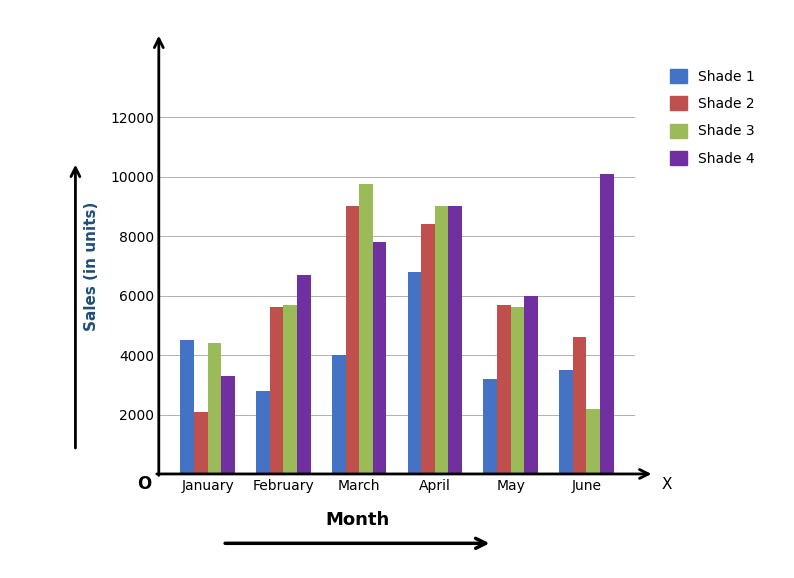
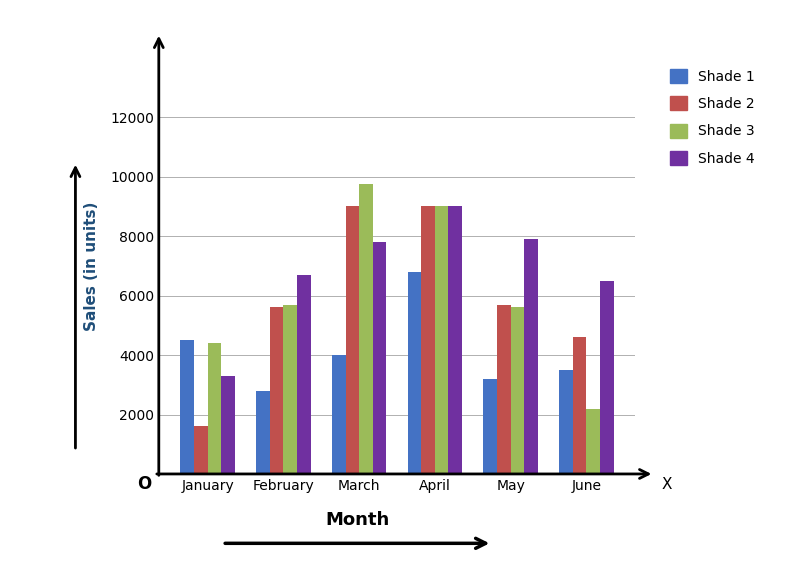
Shade 2/January: 2100 -> 1600
Shade 2/April: 8400 -> 9000
Shade 4/May: 6000 -> 7900
Shade 4/June: 10100 -> 6500
